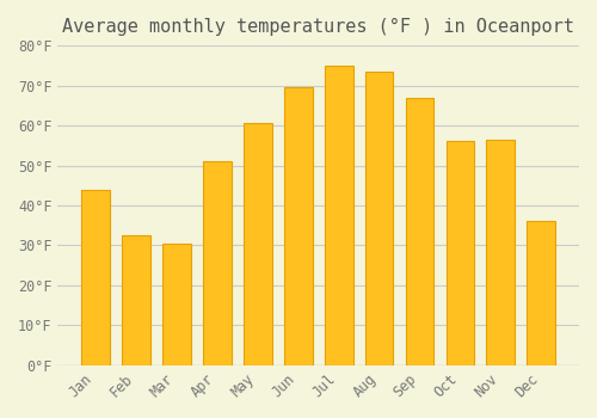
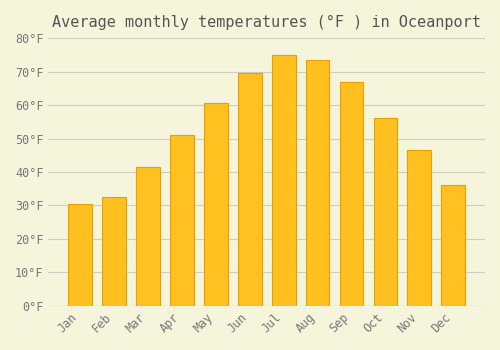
Jan: 44.0°F -> 30.5°F
Mar: 30.5°F -> 41.5°F
Nov: 56.5°F -> 46.5°F
